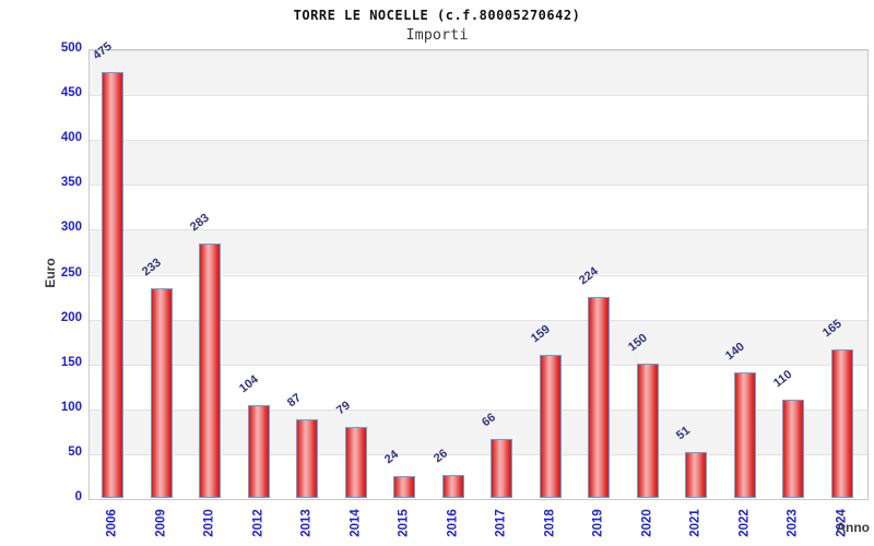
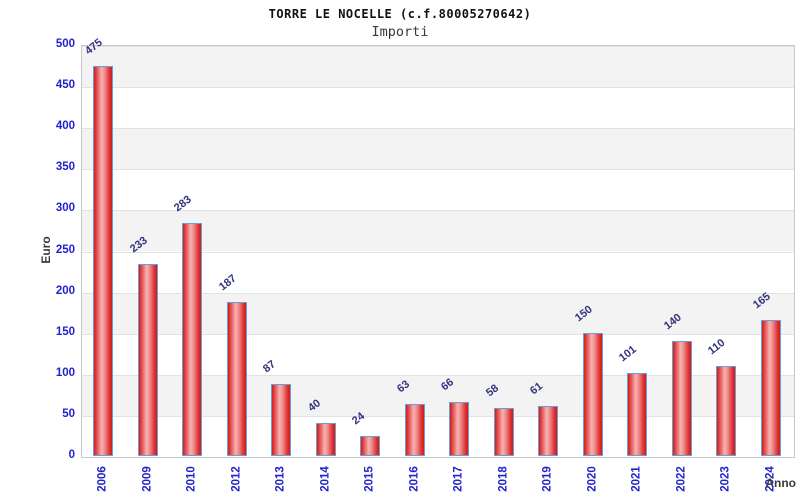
2012: 104 -> 187
2014: 79 -> 40
2016: 26 -> 63
2018: 159 -> 58
2019: 224 -> 61
2021: 51 -> 101
